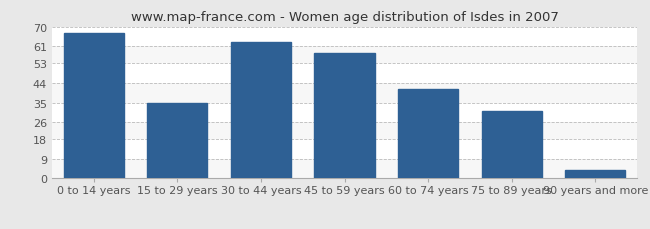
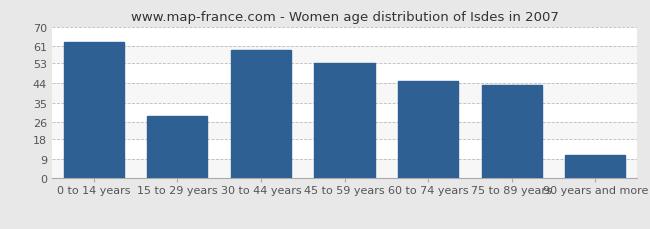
0 to 14 years: 67 -> 63
15 to 29 years: 35 -> 29
30 to 44 years: 63 -> 59
45 to 59 years: 58 -> 53
60 to 74 years: 41 -> 45
75 to 89 years: 31 -> 43
90 years and more: 4 -> 11
